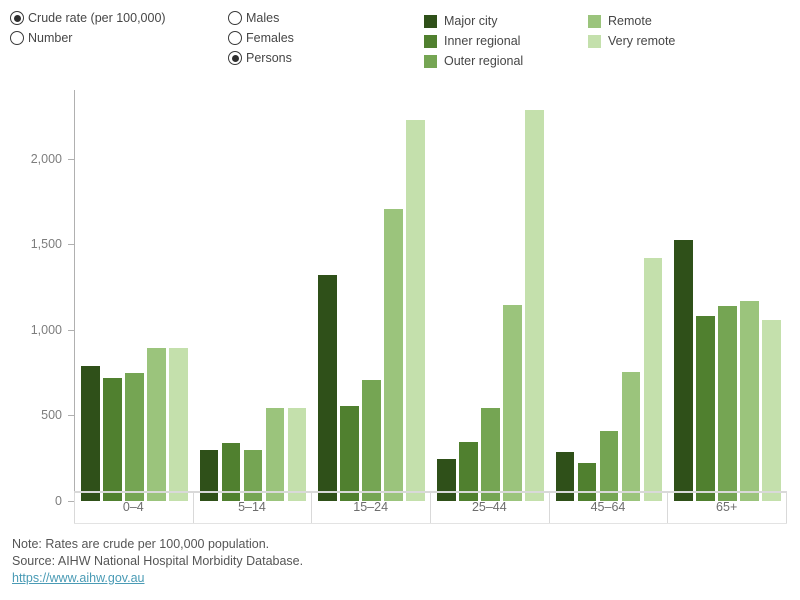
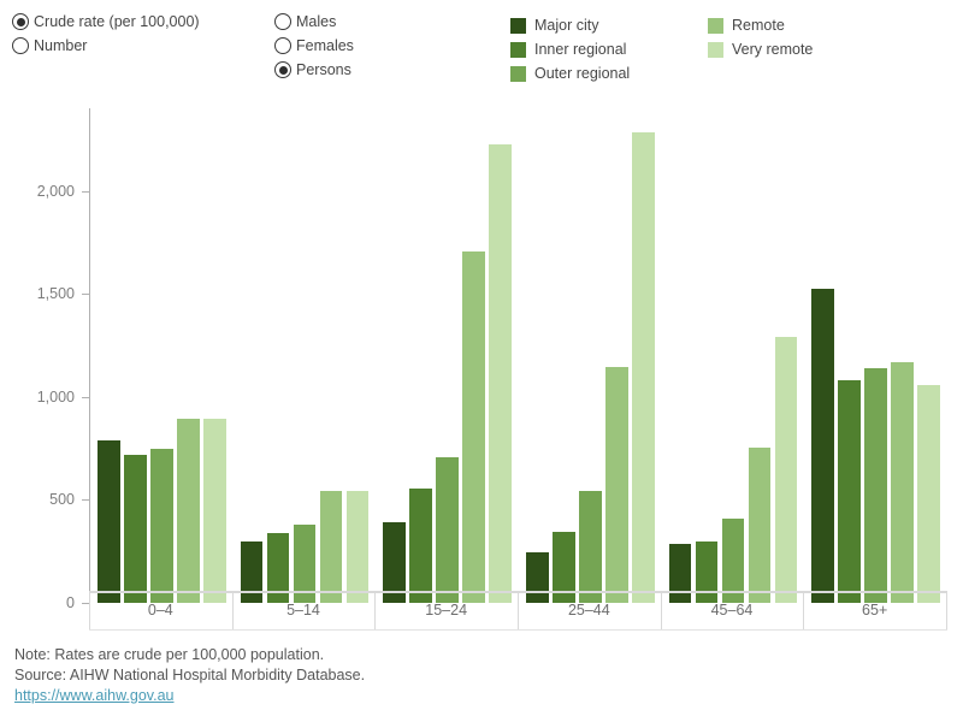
Outer regional/5–14: 300 -> 380
Major city/15–24: 1320 -> 390
Inner regional/45–64: 220 -> 300
Very remote/45–64: 1420 -> 1290
